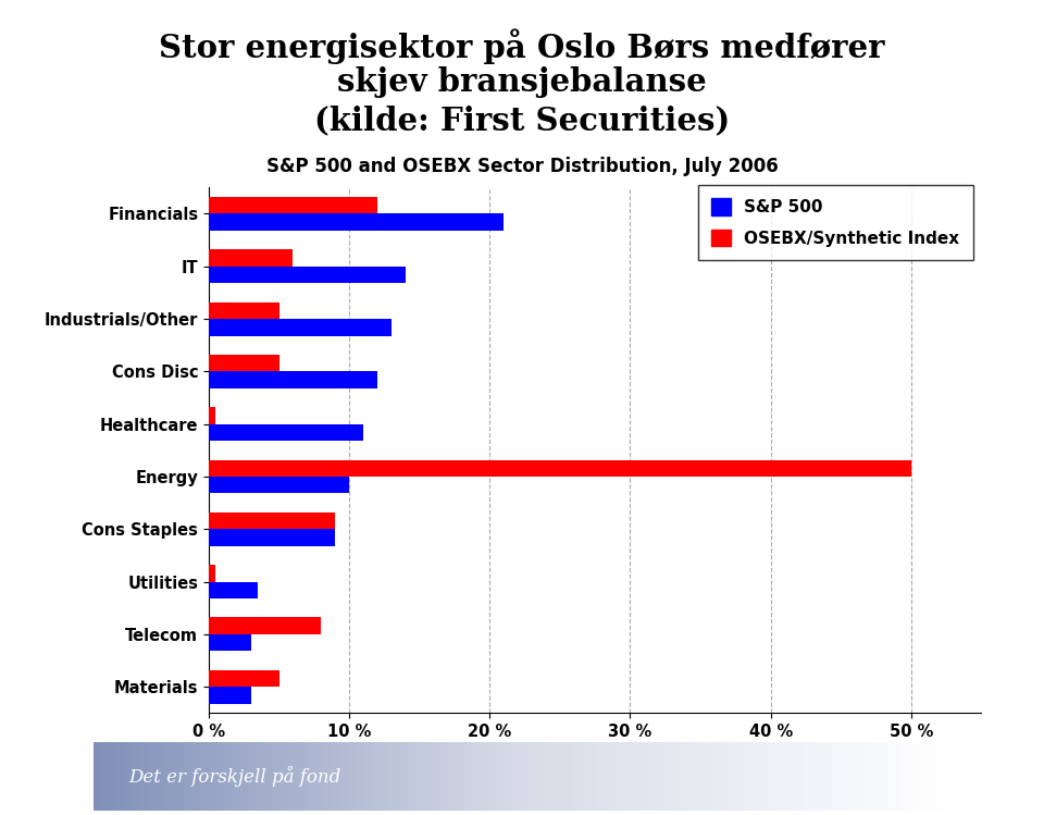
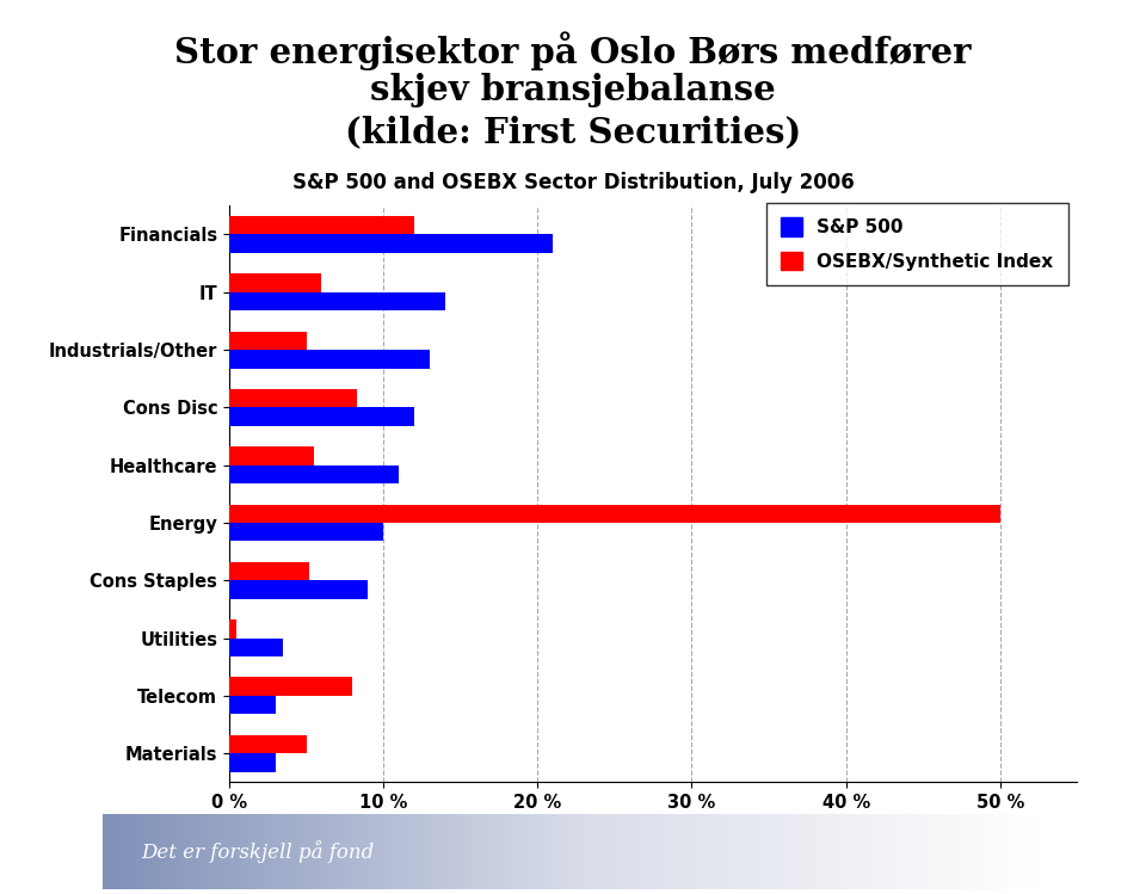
OSEBX/Synthetic Index/Cons Disc: 5.0 % -> 8.3 %
OSEBX/Synthetic Index/Healthcare: 0.5 % -> 5.5 %
OSEBX/Synthetic Index/Cons Staples: 9.0 % -> 5.2 %
